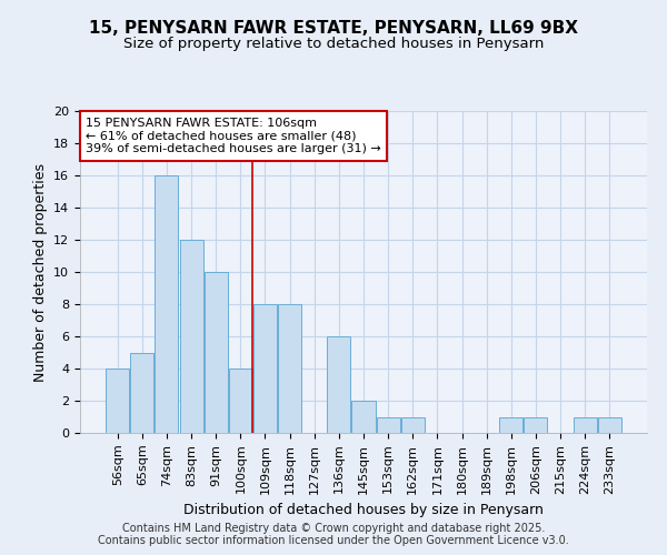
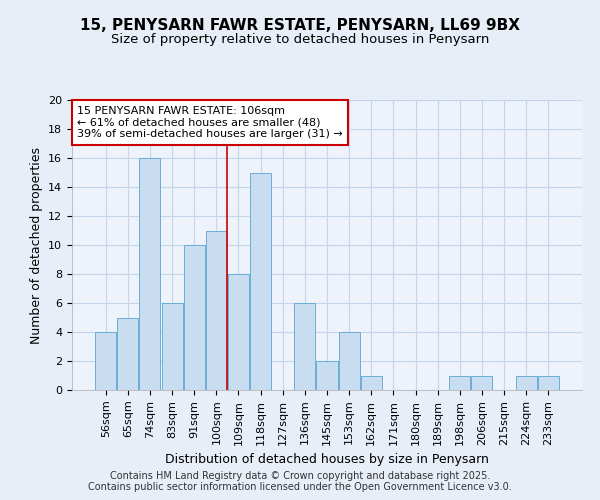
83sqm: 12 -> 6
100sqm: 4 -> 11
118sqm: 8 -> 15
153sqm: 1 -> 4
